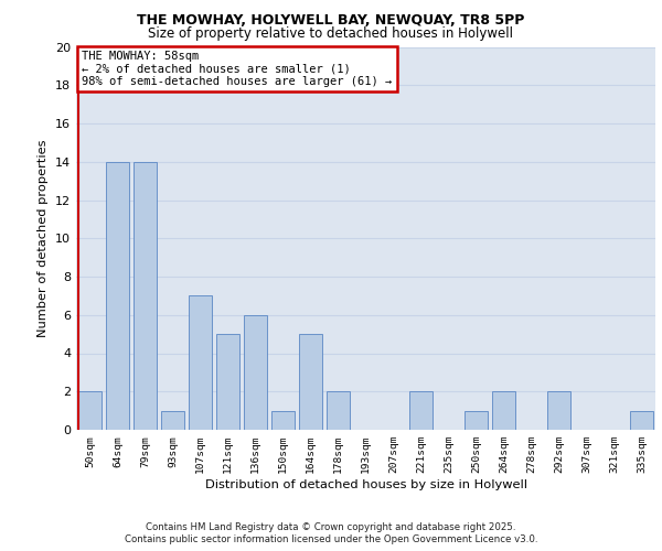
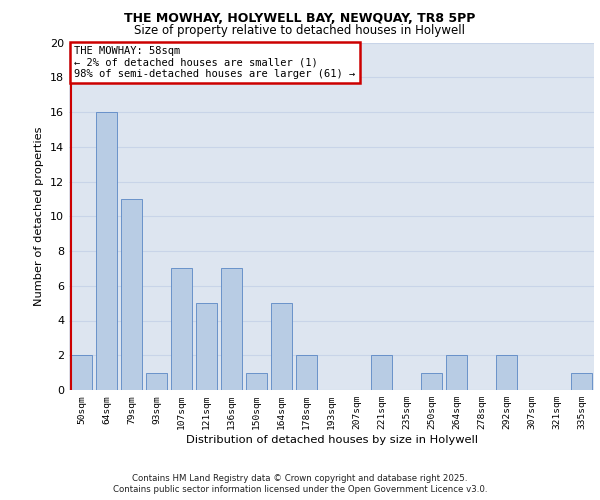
64sqm: 14 -> 16
79sqm: 14 -> 11
136sqm: 6 -> 7
